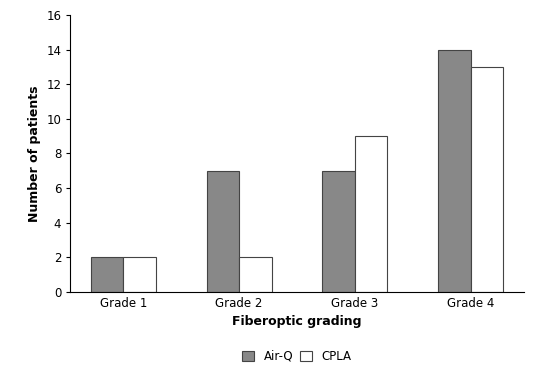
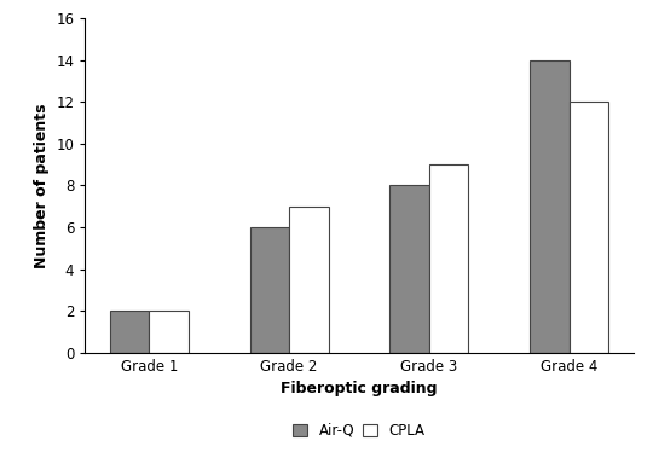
Air-Q/Grade 2: 7 -> 6
CPLA/Grade 2: 2 -> 7
Air-Q/Grade 3: 7 -> 8
CPLA/Grade 4: 13 -> 12
